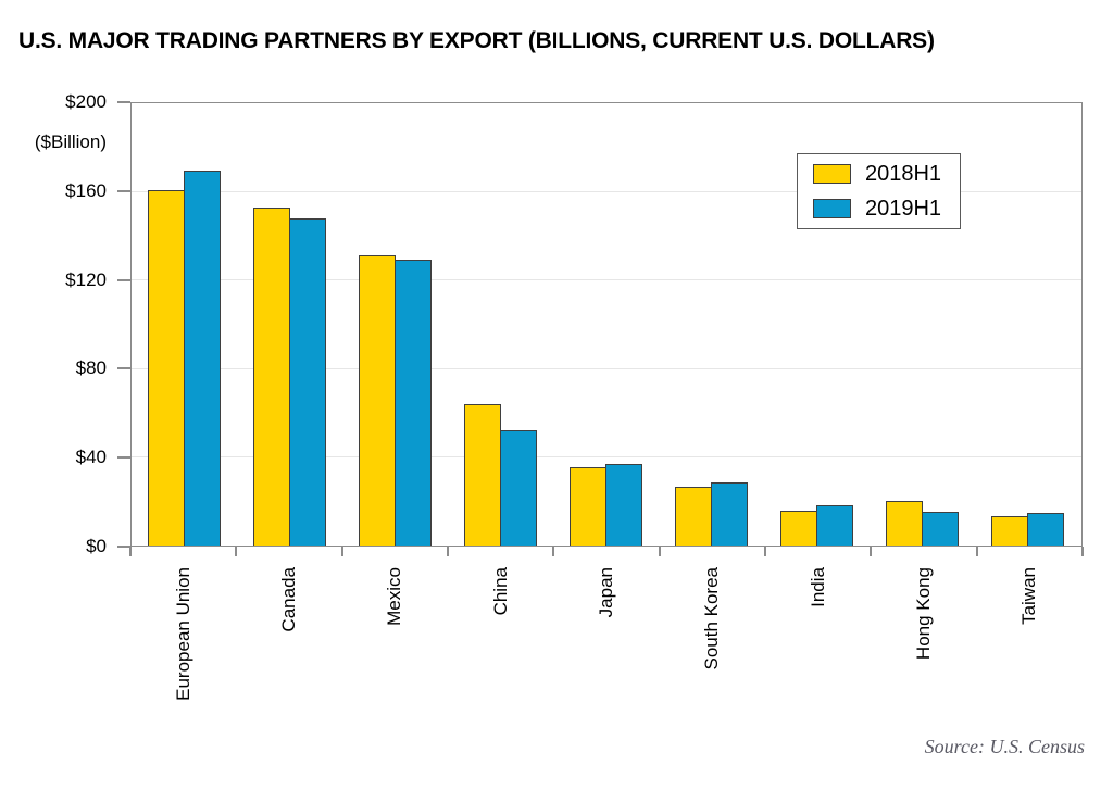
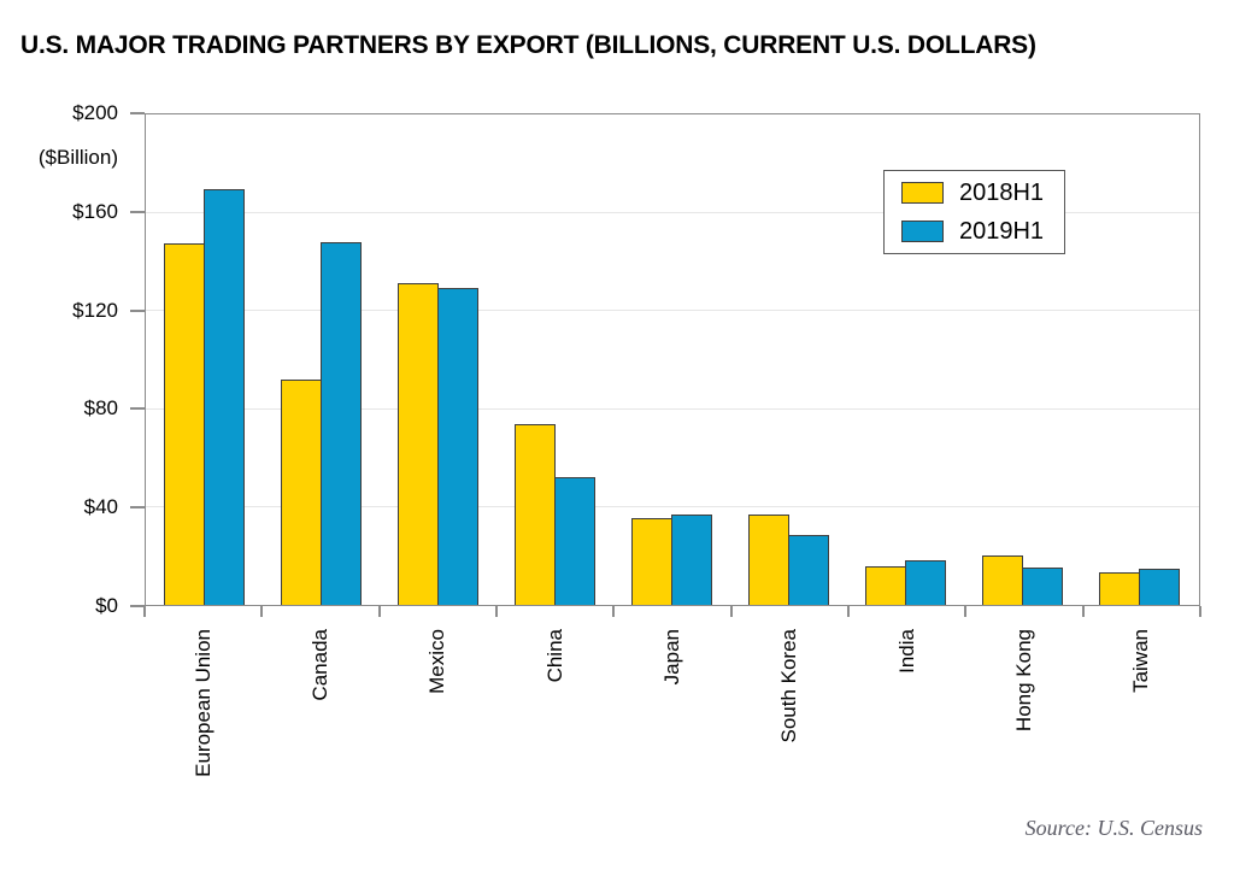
2018H1/European Union: $161 -> $148
2018H1/Canada: $153 -> $92
2018H1/China: $64 -> $74
2018H1/South Korea: $26 -> $37
